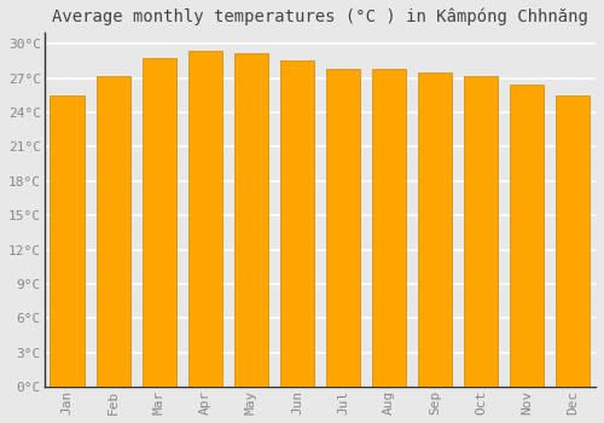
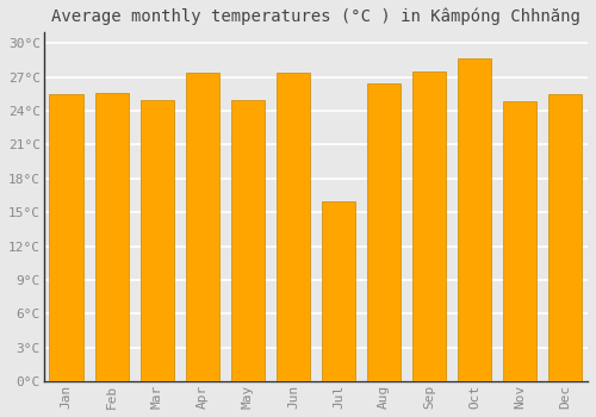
Feb: 27.2°C -> 25.6°C
Mar: 28.8°C -> 25.0°C
Apr: 29.4°C -> 27.4°C
May: 29.2°C -> 25.0°C
Jun: 28.5°C -> 27.4°C
Jul: 27.8°C -> 16.0°C
Aug: 27.8°C -> 26.4°C
Oct: 27.2°C -> 28.6°C
Nov: 26.4°C -> 24.8°C
